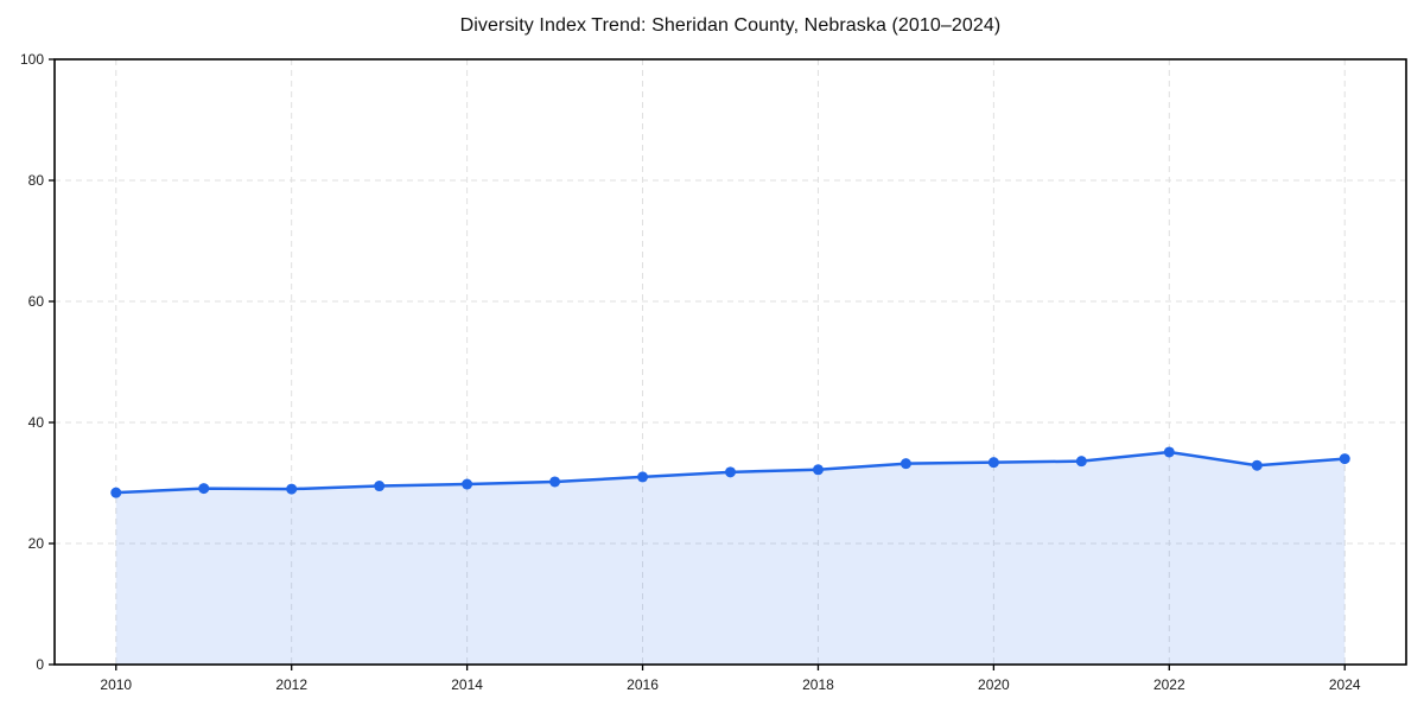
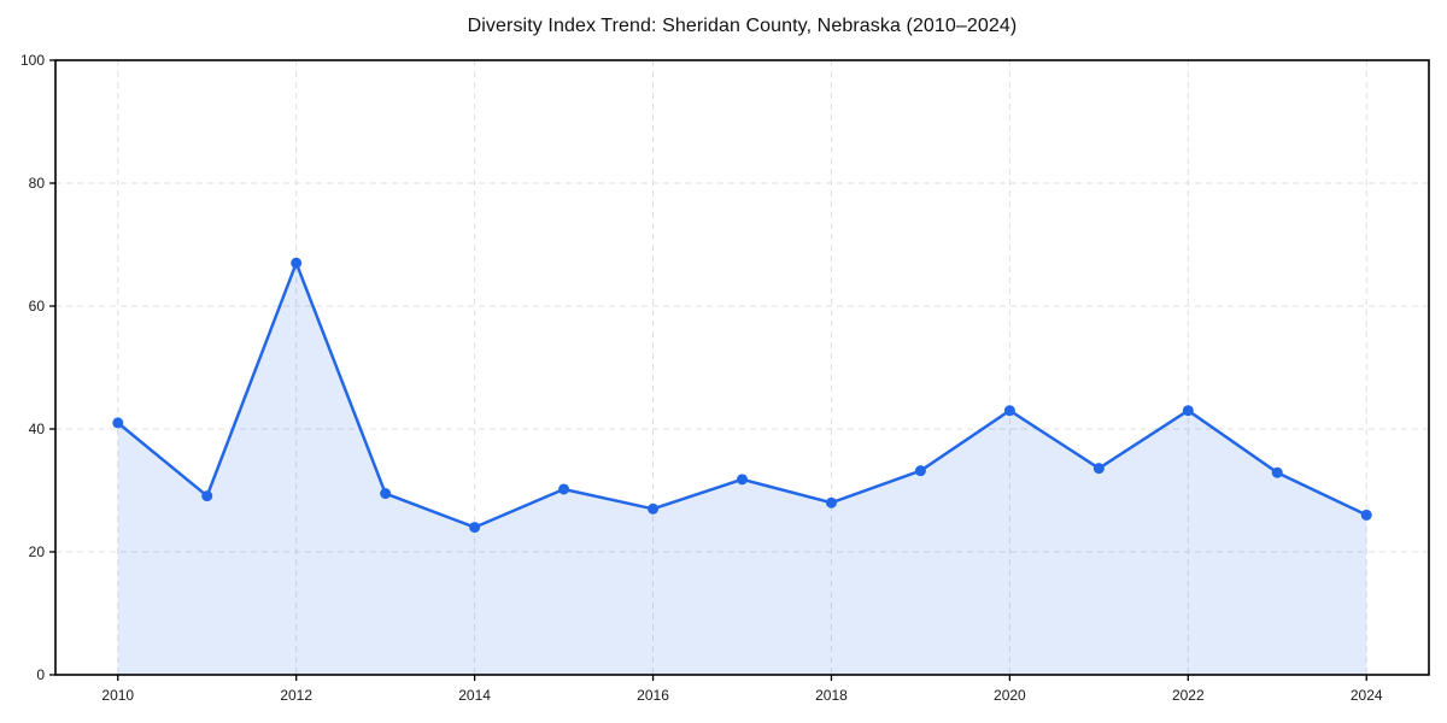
2010: 28 -> 41
2012: 29 -> 67
2014: 30 -> 24
2016: 31 -> 27
2018: 32 -> 28
2020: 33 -> 43
2022: 35 -> 43
2024: 34 -> 26
